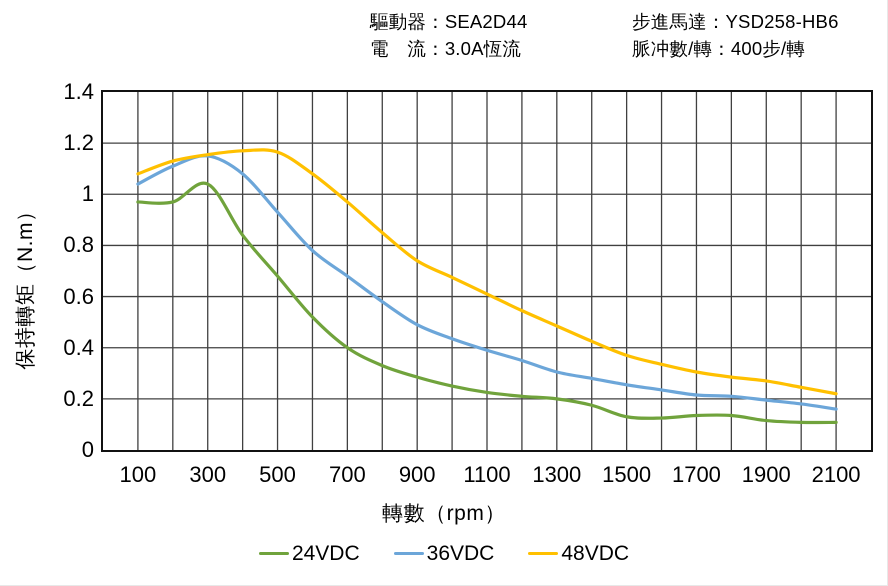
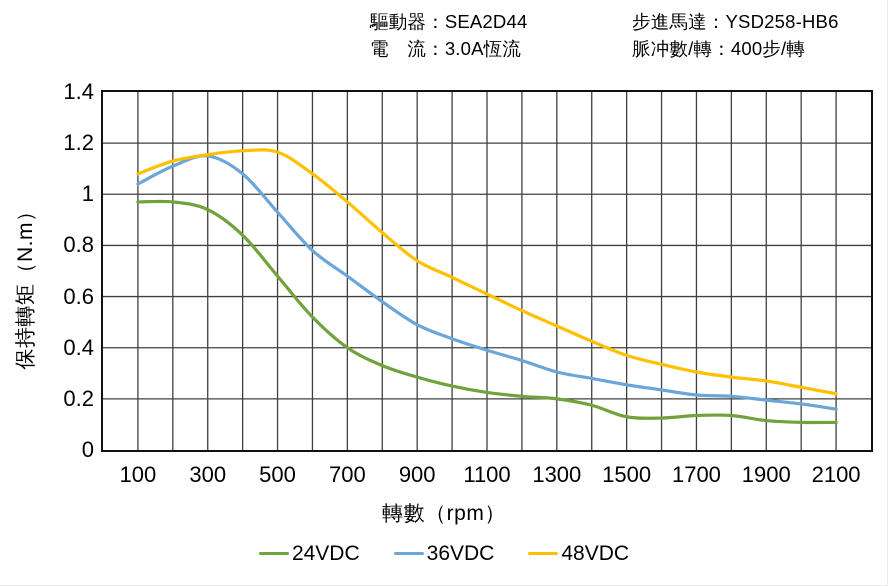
24VDC/300: 1.04 -> 0.94
